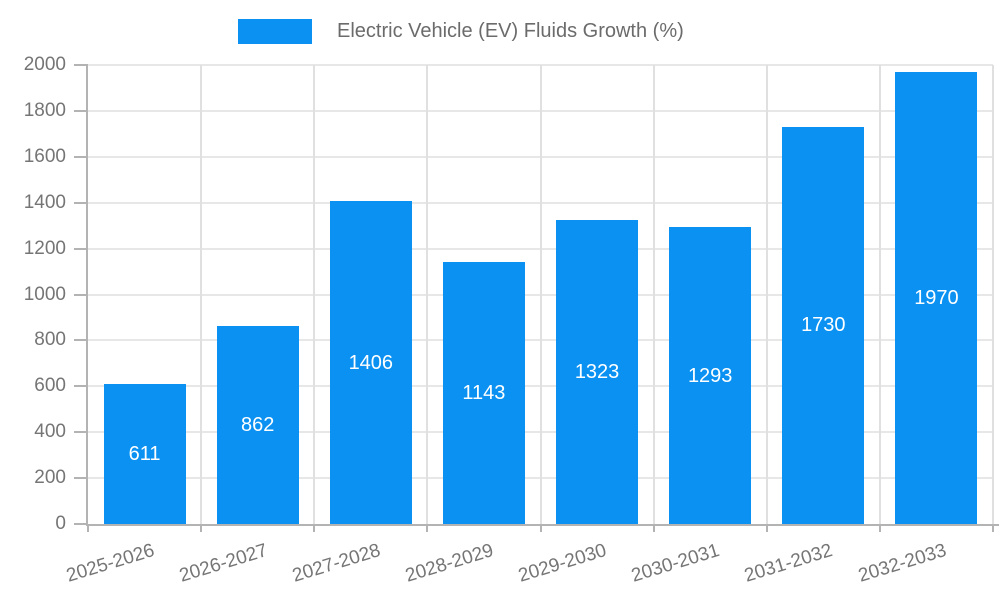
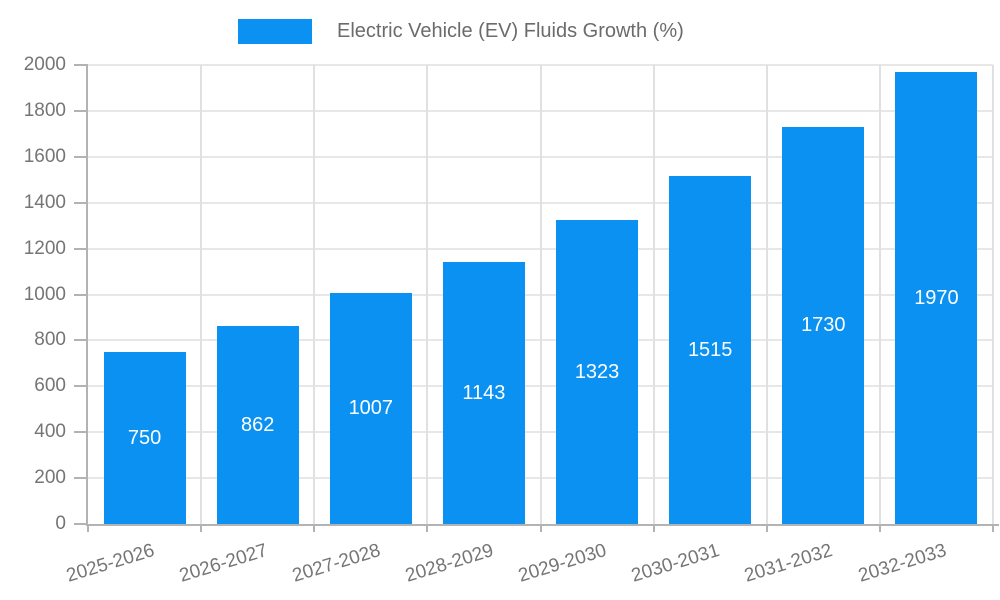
2025-2026: 611 -> 750
2027-2028: 1406 -> 1007
2030-2031: 1293 -> 1515
